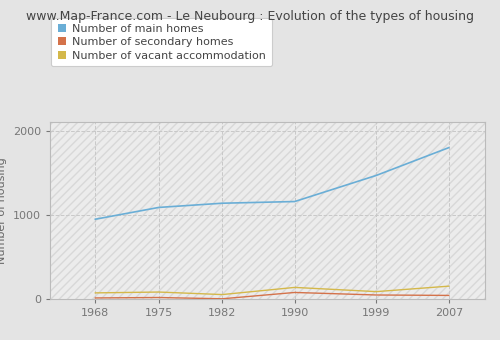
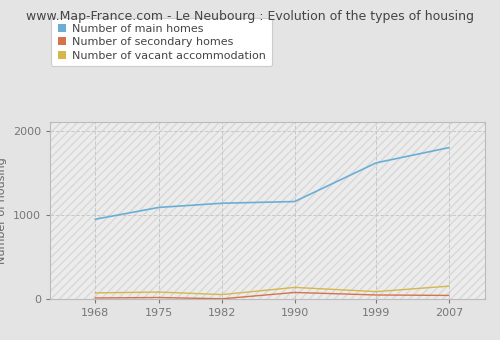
Number of main homes/1999: 1470 -> 1620
